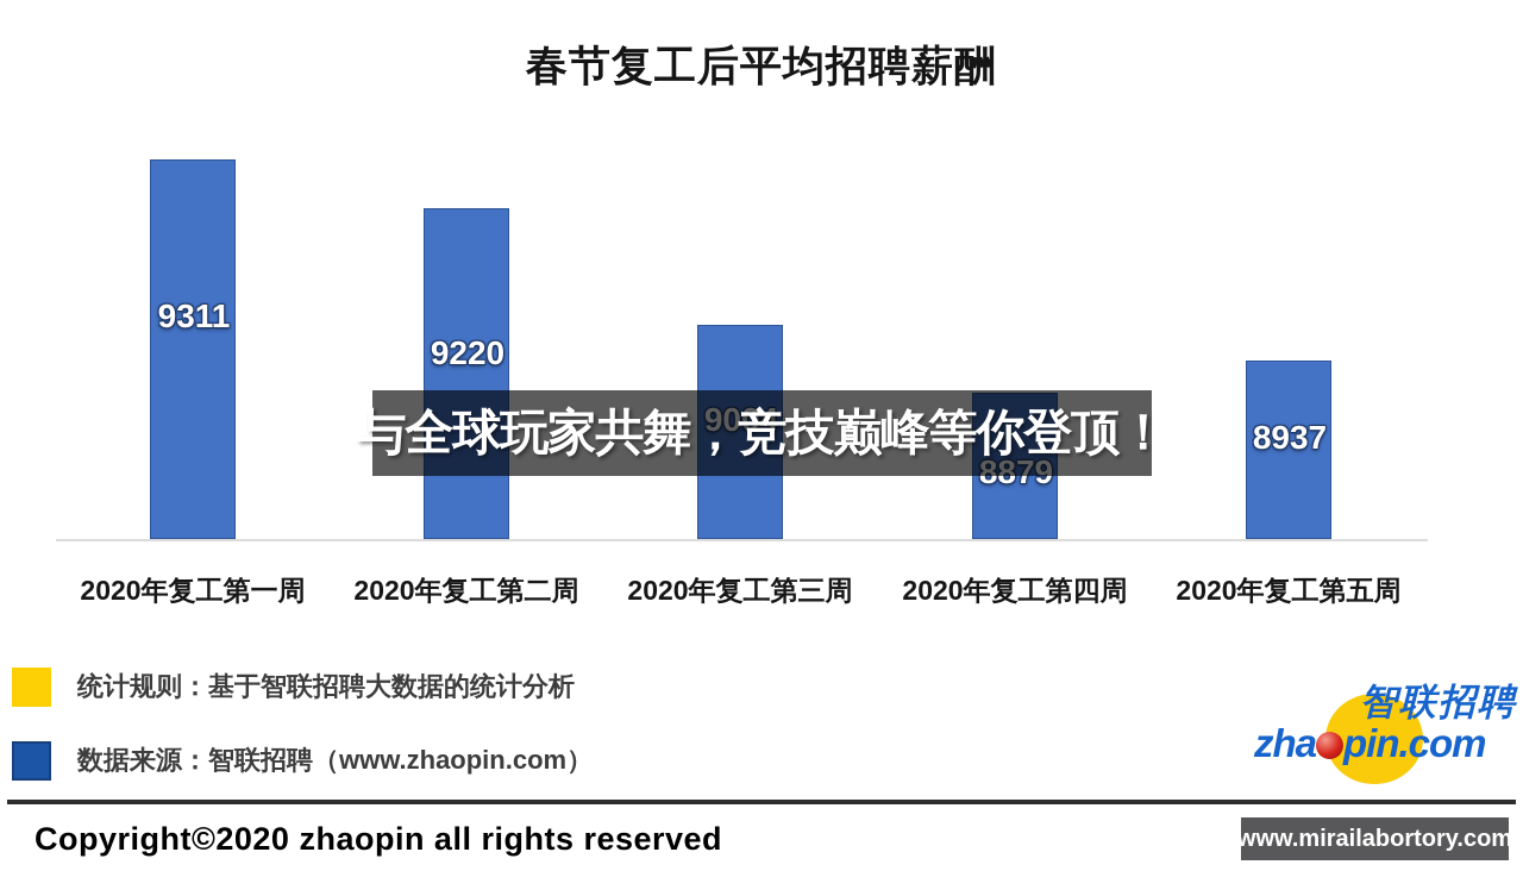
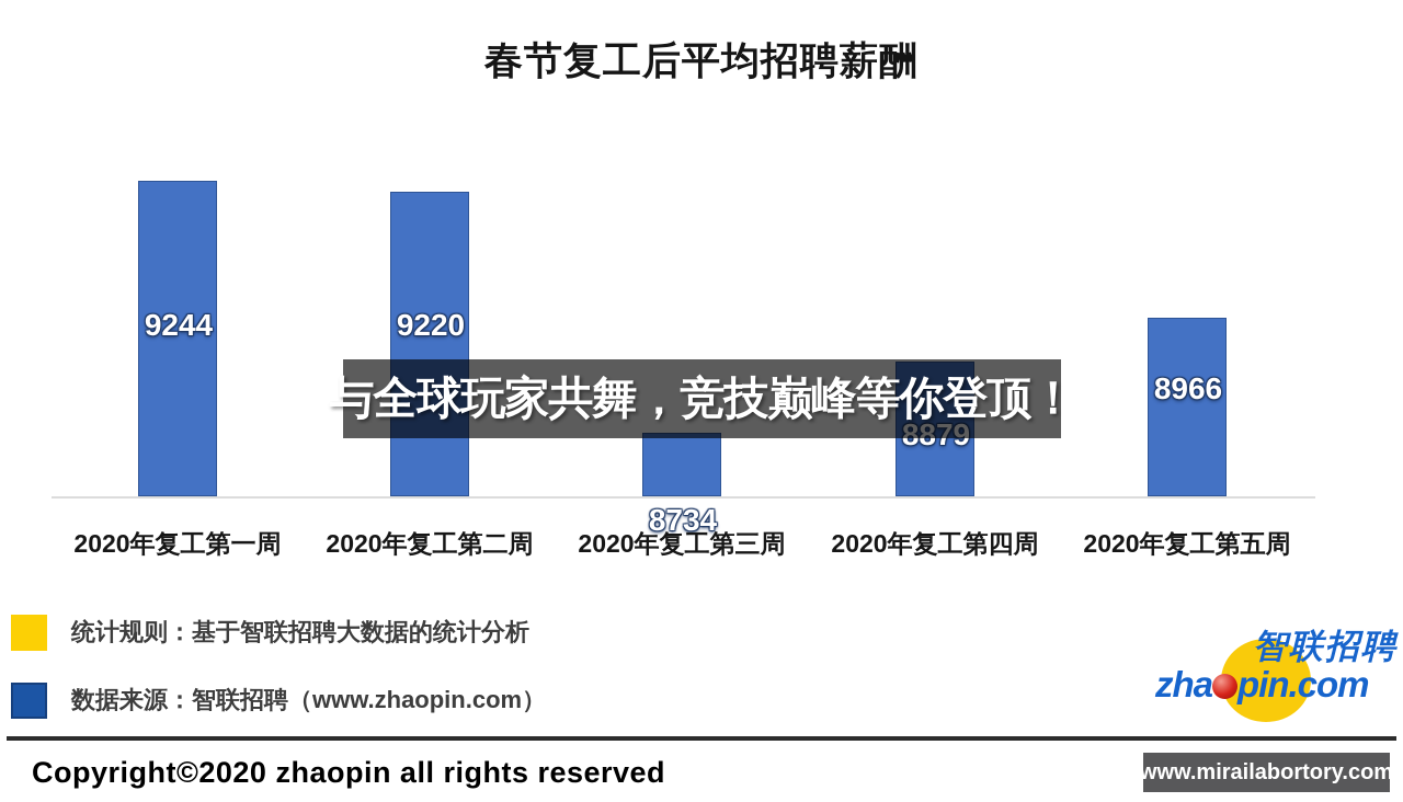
2020年复工第一周: 9311 -> 9244
2020年复工第三周: 9004 -> 8734
2020年复工第五周: 8937 -> 8966
